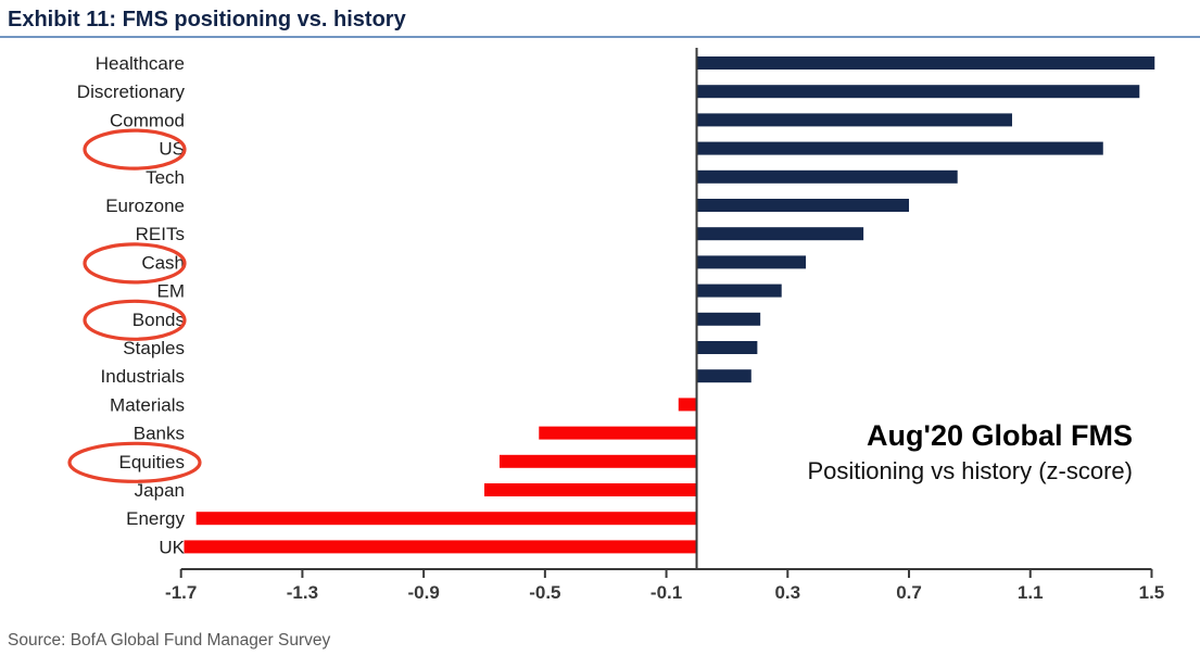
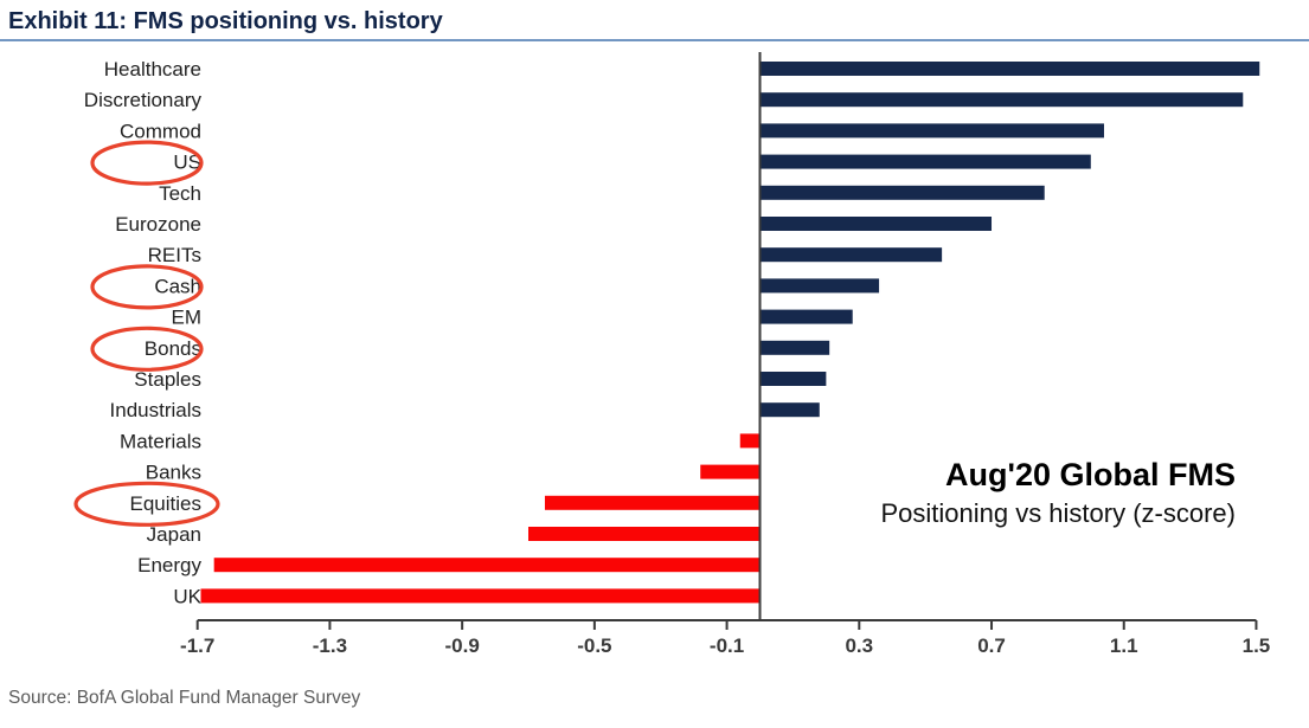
US: 1.34 -> 1.00
Banks: -0.52 -> -0.18
